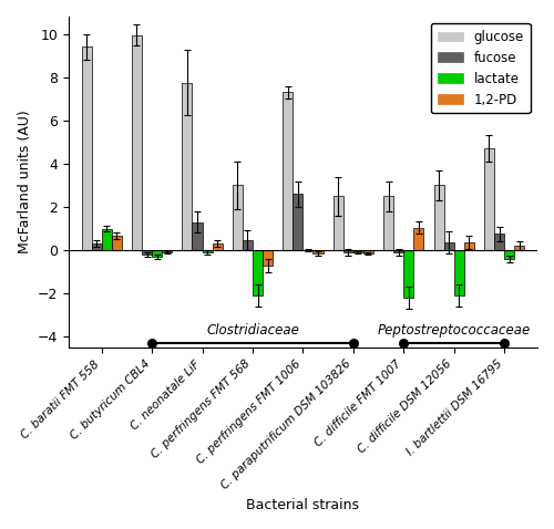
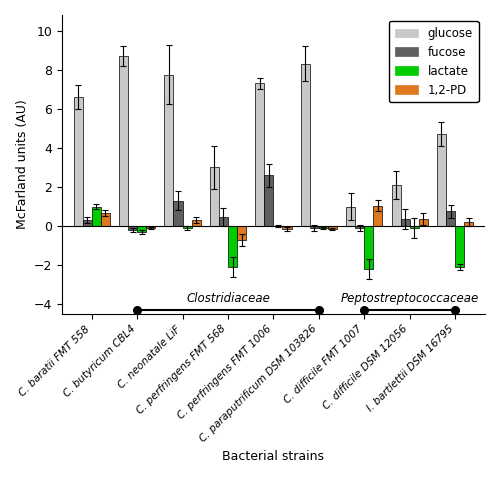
glucose/C. baratii FMT 558: 9.4 -> 6.6
glucose/C. butyricum CBL4: 9.9 -> 8.7
glucose/C. paraputrificum DSM 103826: 2.5 -> 8.3
glucose/C. difficile FMT 1007: 2.5 -> 1.0
glucose/C. difficile DSM 12056: 3.0 -> 2.1
lactate/C. difficile DSM 12056: -2.1 -> -0.1
lactate/I. bartlettii DSM 16795: -0.4 -> -2.1
